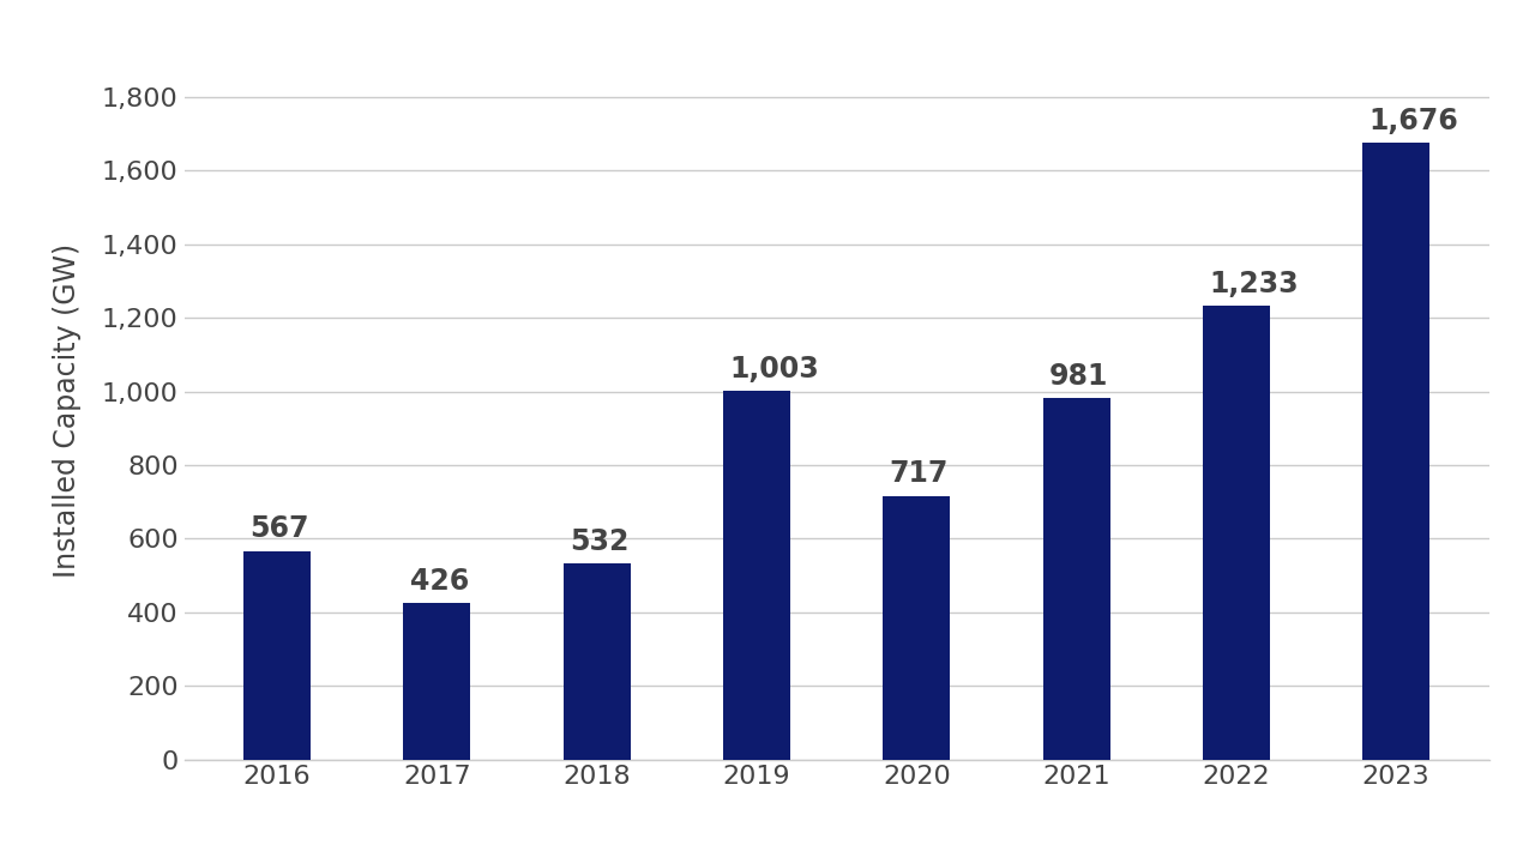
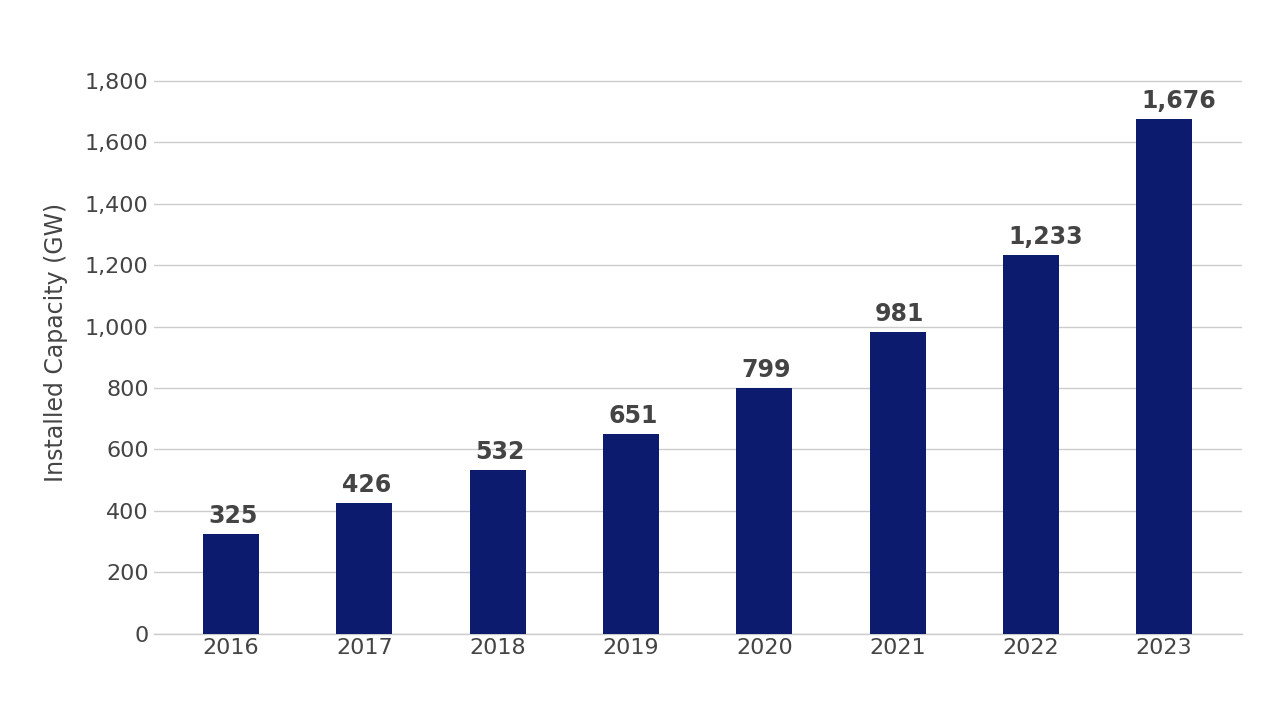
2016: 567 -> 325
2019: 1,003 -> 651
2020: 717 -> 799
